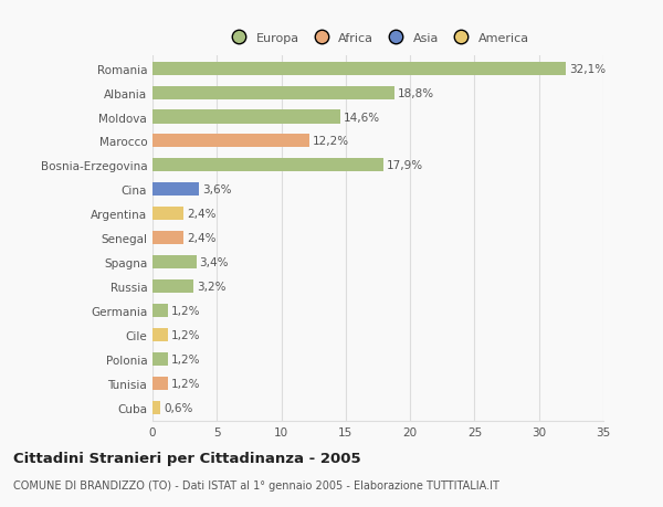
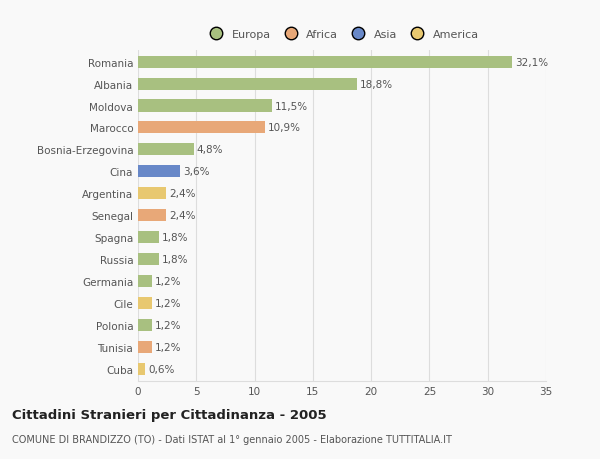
Moldova: 14,6% -> 11,5%
Marocco: 12,2% -> 10,9%
Bosnia-Erzegovina: 17,9% -> 4,8%
Spagna: 3,4% -> 1,8%
Russia: 3,2% -> 1,8%
